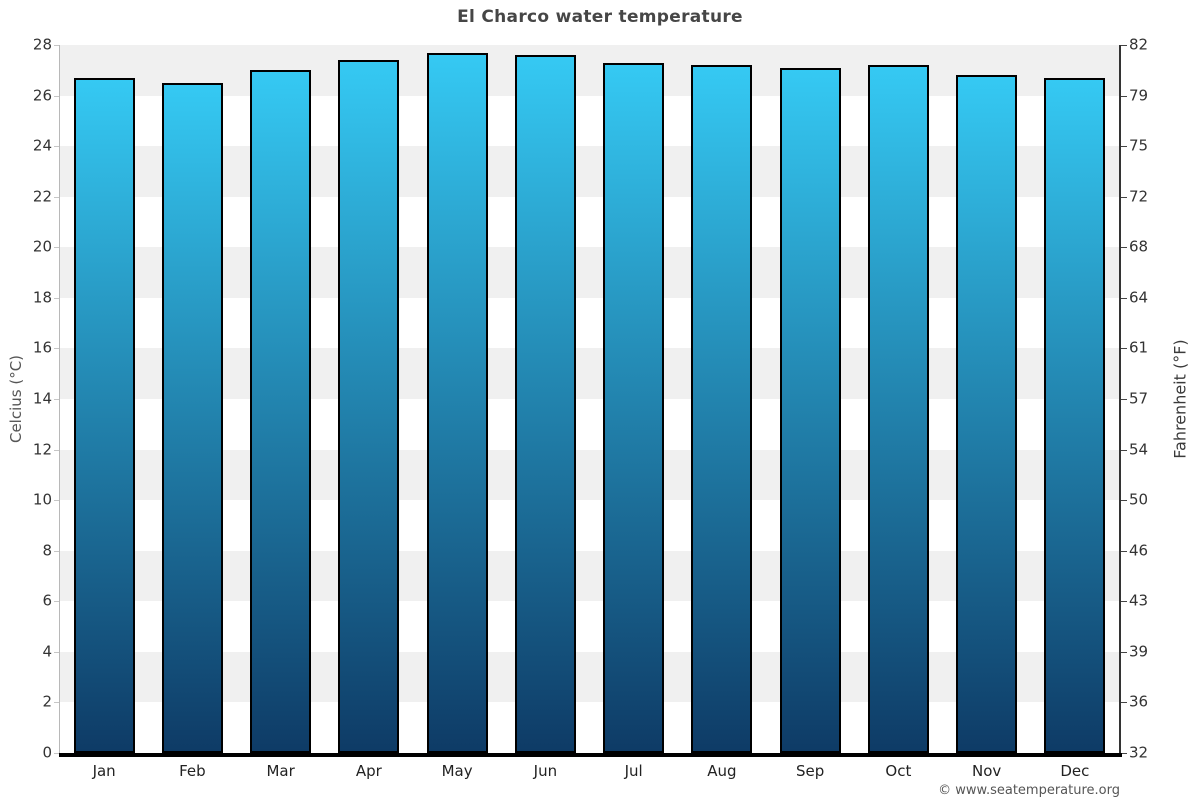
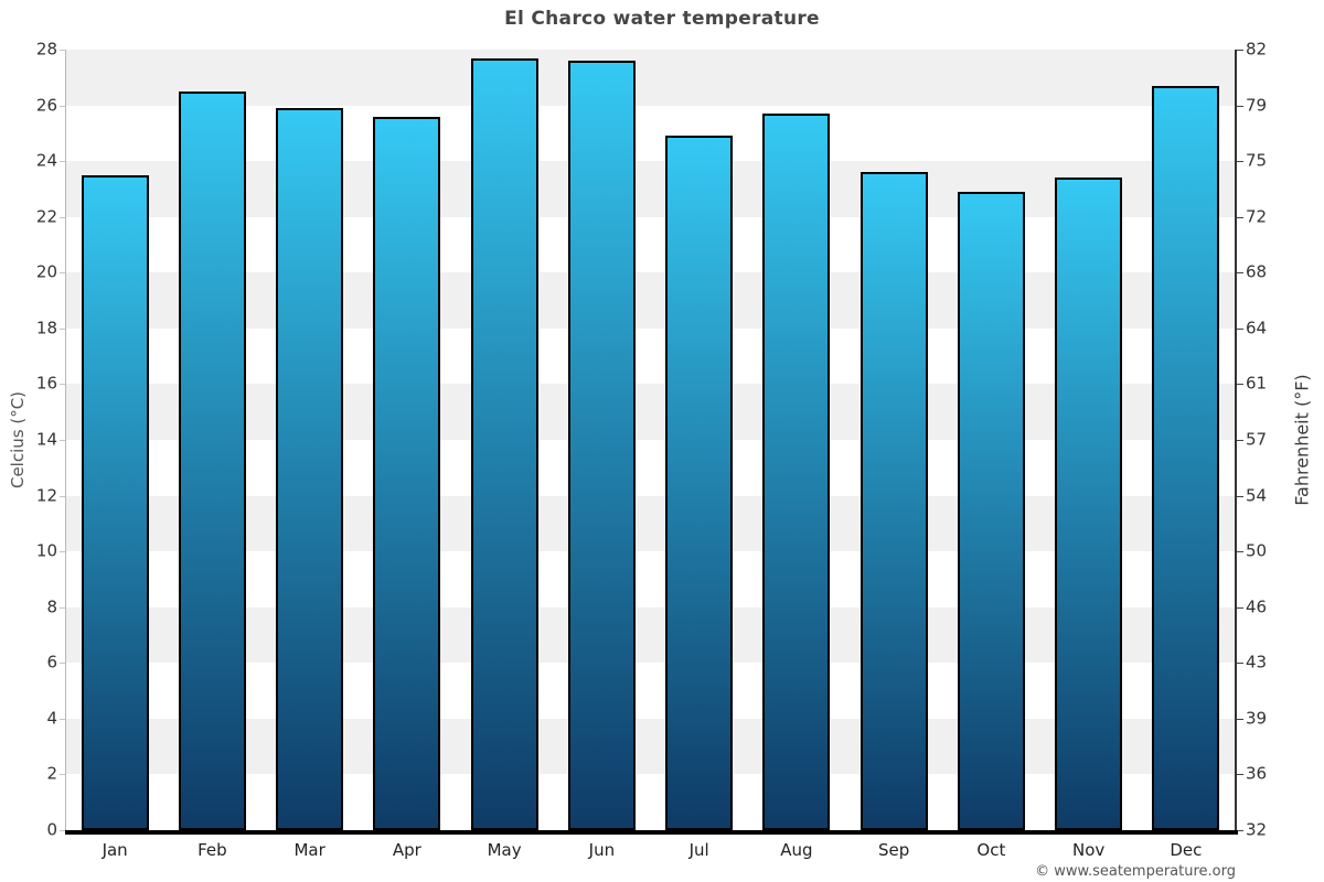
Jan: 26.7 -> 23.5
Mar: 27.0 -> 25.9
Apr: 27.4 -> 25.6
Jul: 27.3 -> 24.9
Aug: 27.2 -> 25.7
Sep: 27.1 -> 23.6
Oct: 27.2 -> 22.9
Nov: 26.8 -> 23.4
